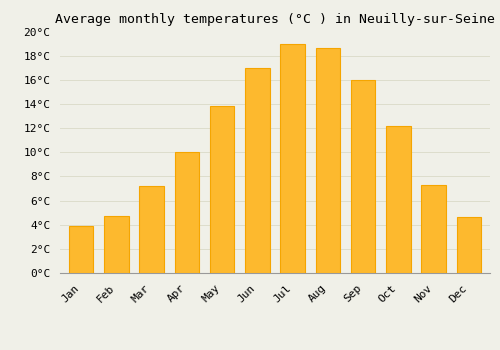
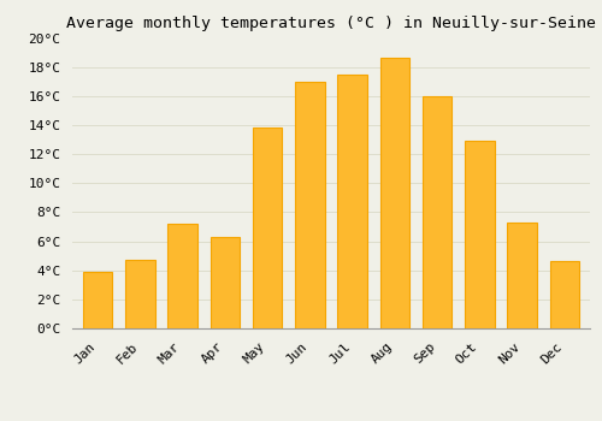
Apr: 10.0°C -> 6.3°C
Jul: 19.0°C -> 17.5°C
Oct: 12.2°C -> 12.9°C
